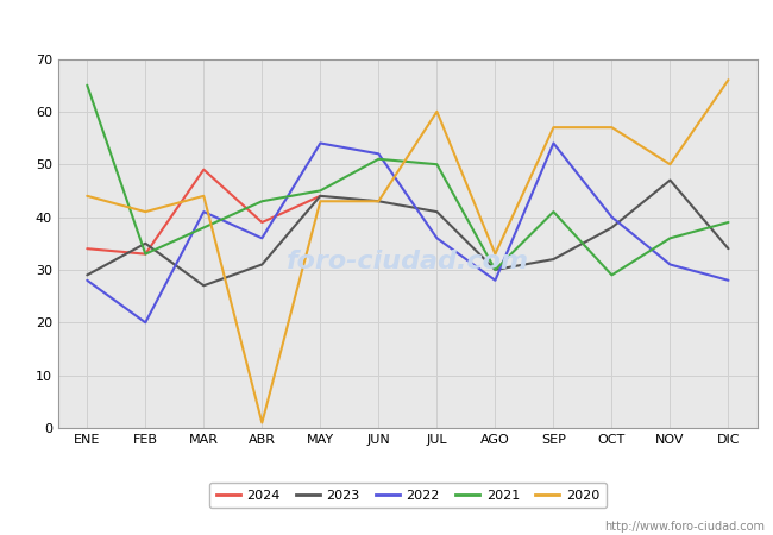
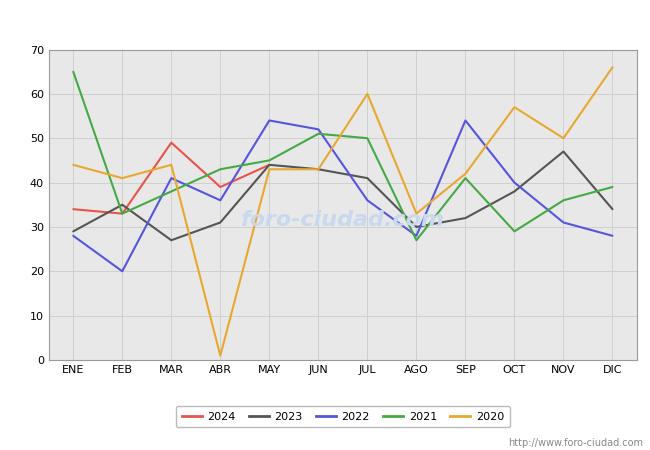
2021/AGO: 30 -> 27
2020/SEP: 57 -> 42
